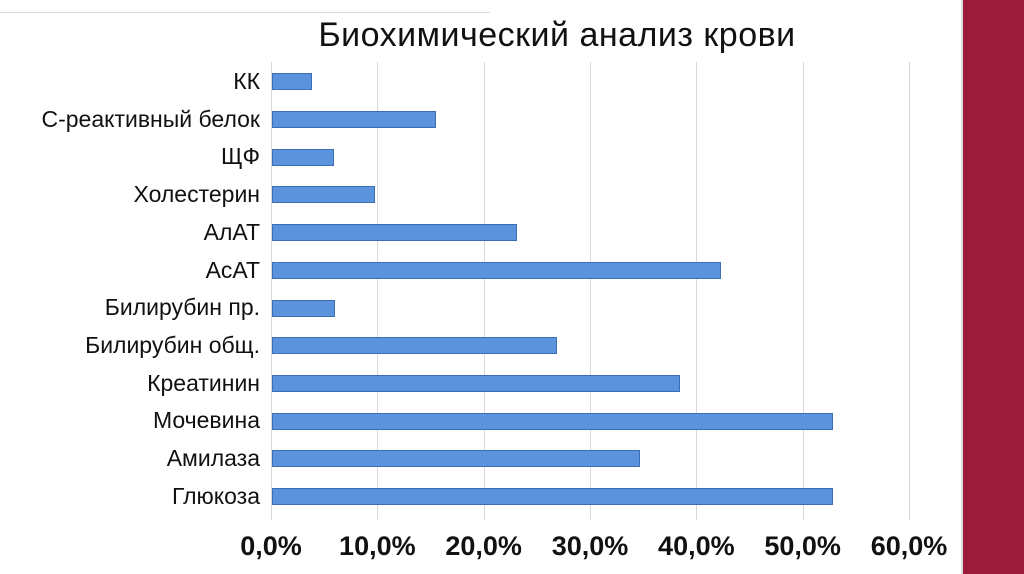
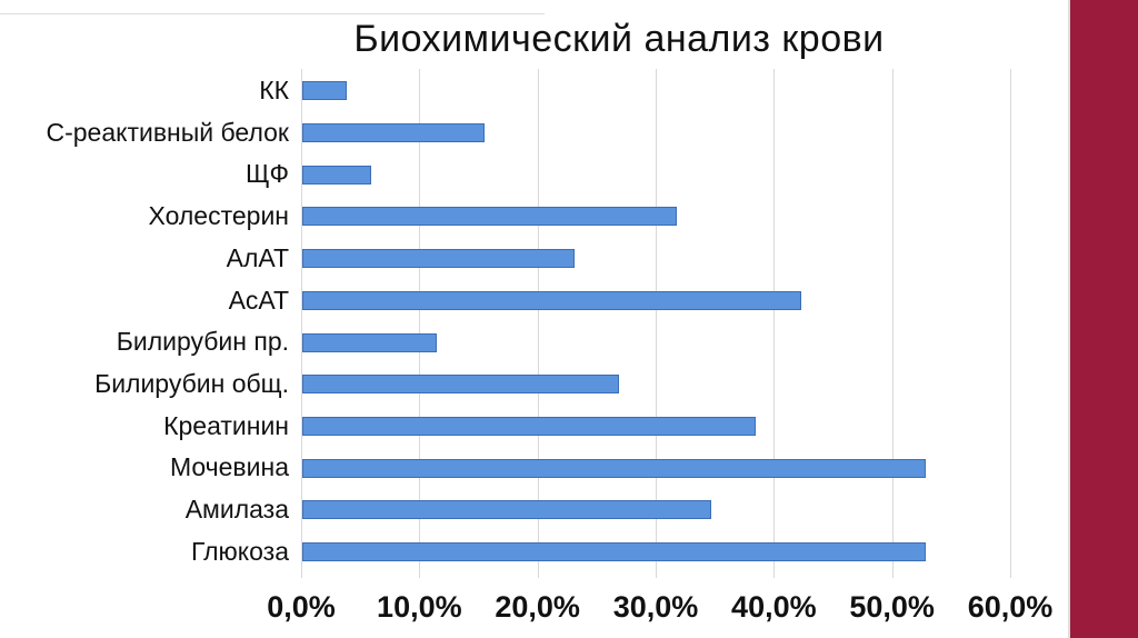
Холестерин: 9,7% -> 31,7%
Билирубин пр.: 5,9% -> 11,4%
